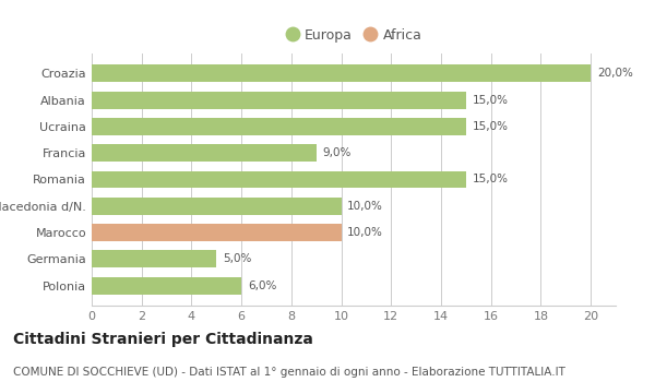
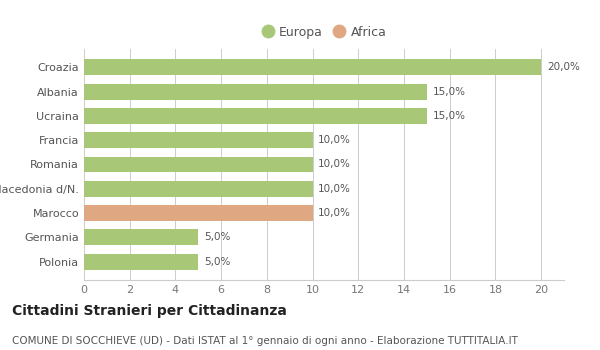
Francia: 9,0% -> 10,0%
Romania: 15,0% -> 10,0%
Polonia: 6,0% -> 5,0%
